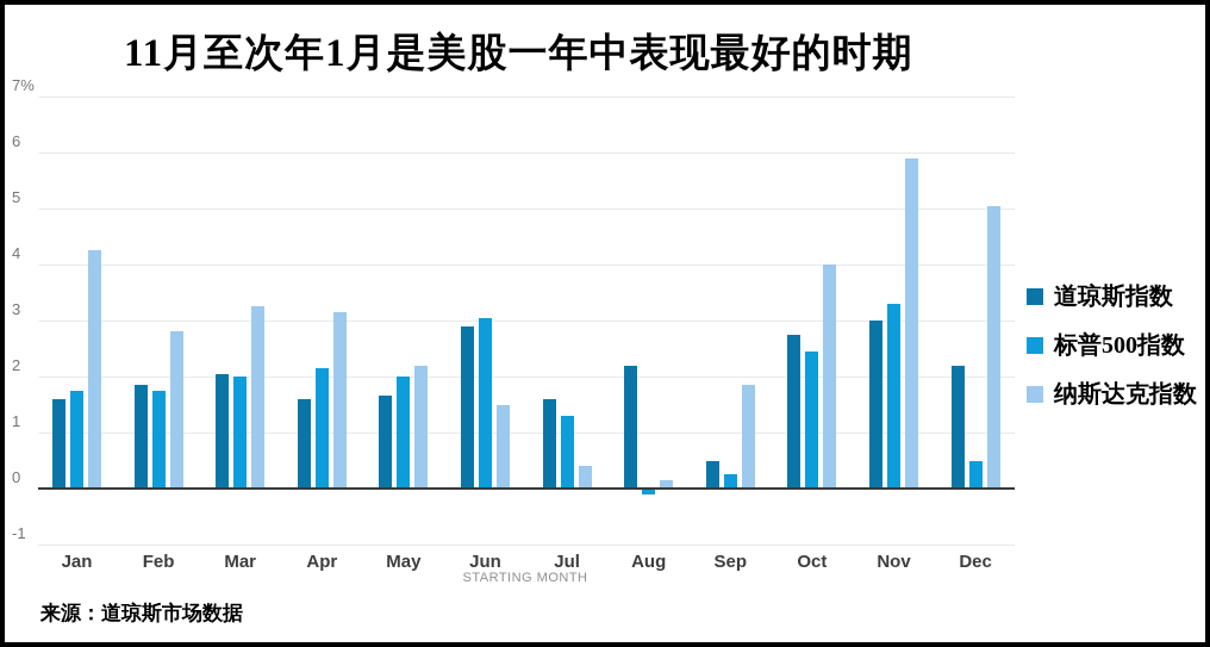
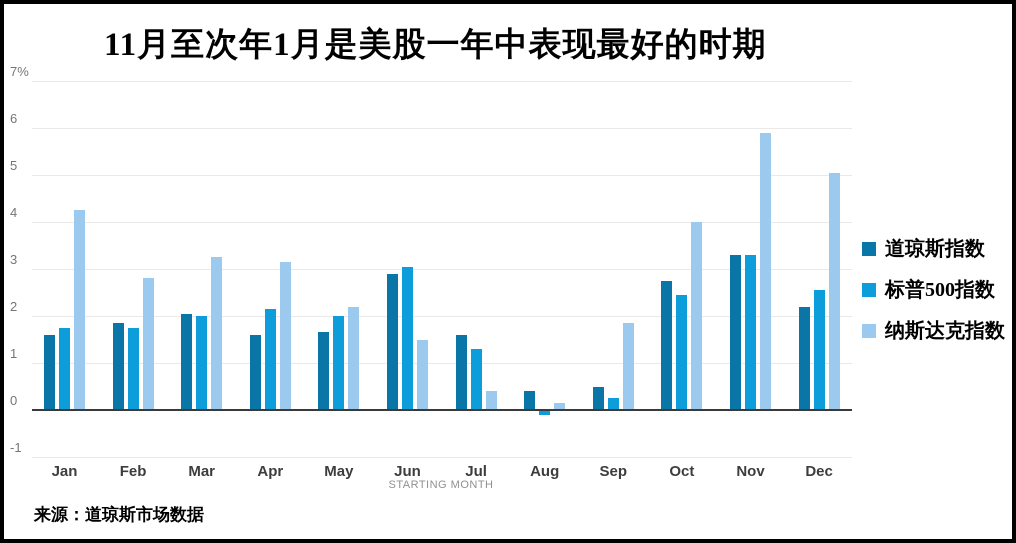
道琼斯指数/Aug: 2.2% -> 0.4%
道琼斯指数/Nov: 3.0% -> 3.3%
标普500指数/Dec: 0.5% -> 2.5%
